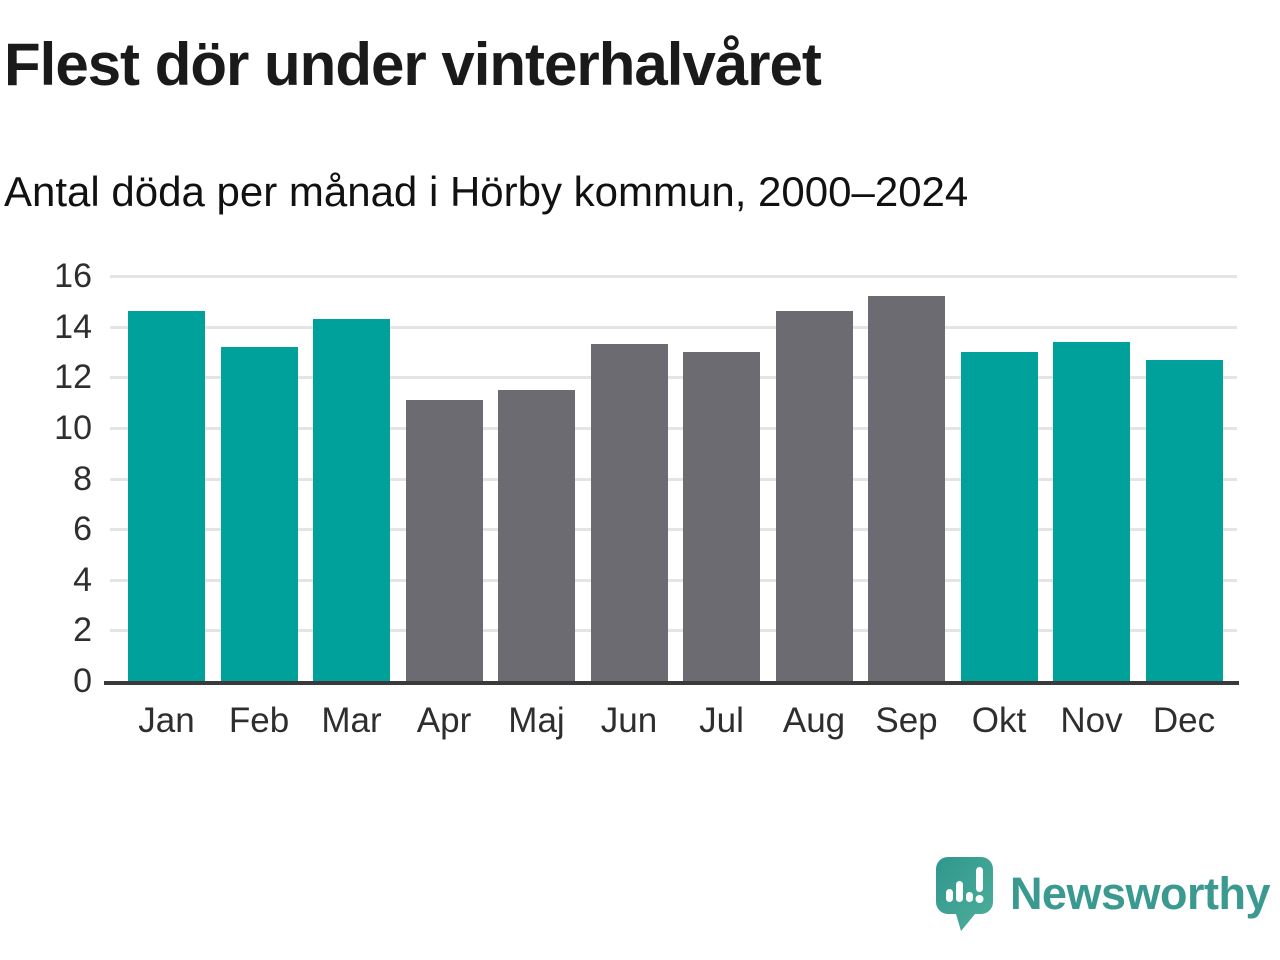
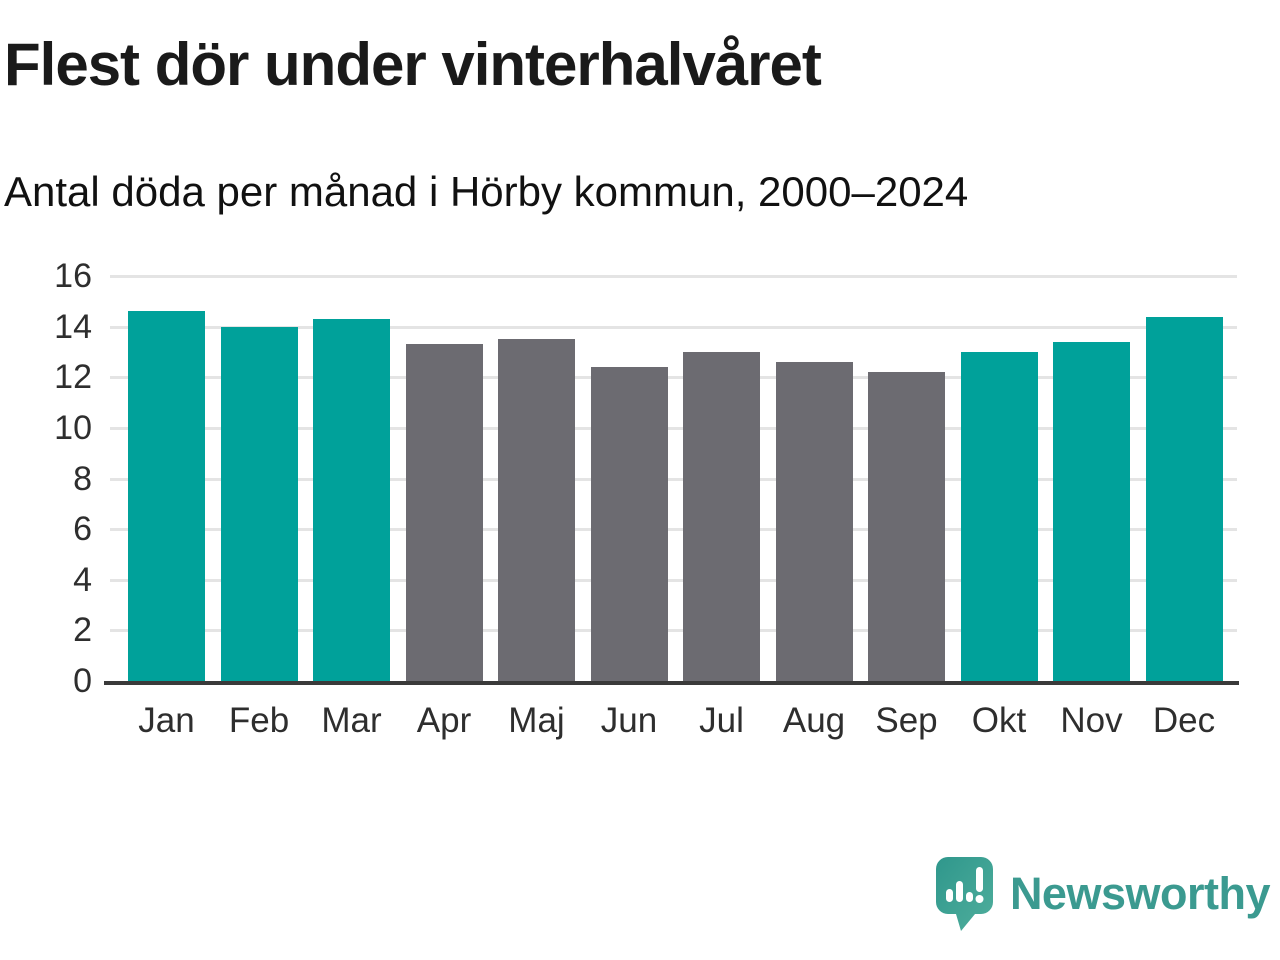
Feb: 13.2 -> 14.0
Apr: 11.1 -> 13.3
Maj: 11.5 -> 13.5
Jun: 13.3 -> 12.4
Aug: 14.6 -> 12.6
Sep: 15.2 -> 12.2
Dec: 12.7 -> 14.4
